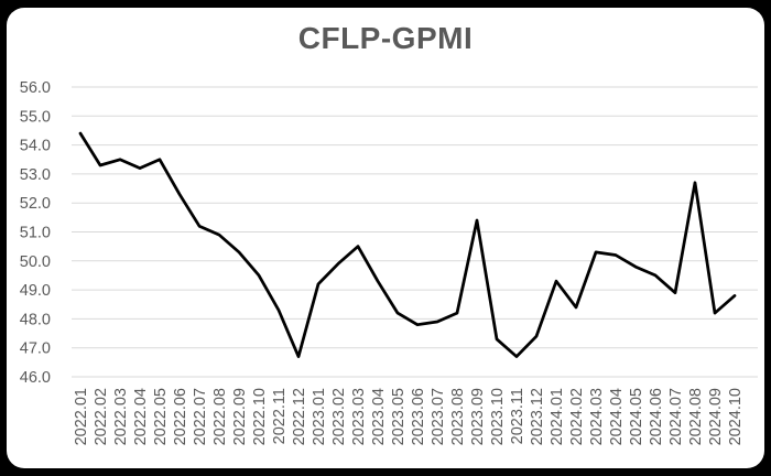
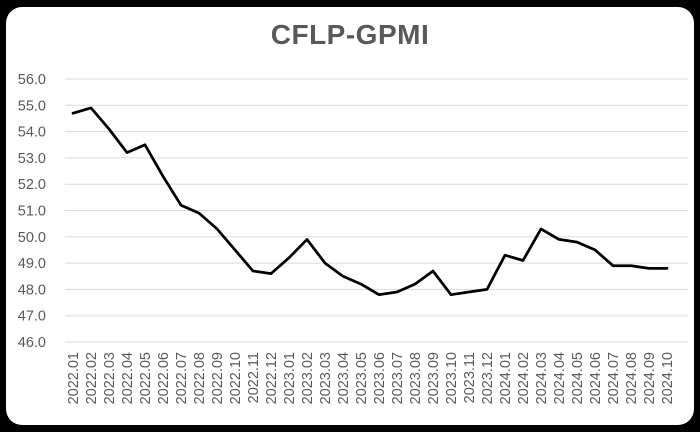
2022.01: 54.4 -> 54.7
2022.02: 53.3 -> 54.9
2022.03: 53.5 -> 54.1
2022.11: 48.3 -> 48.7
2022.12: 46.7 -> 48.6
2023.03: 50.5 -> 49.0
2023.04: 49.3 -> 48.5
2023.09: 51.4 -> 48.7
2023.10: 47.3 -> 47.8
2023.11: 46.7 -> 47.9
2023.12: 47.4 -> 48.0
2024.02: 48.4 -> 49.1
2024.04: 50.2 -> 49.9
2024.08: 52.7 -> 48.9
2024.09: 48.2 -> 48.8
